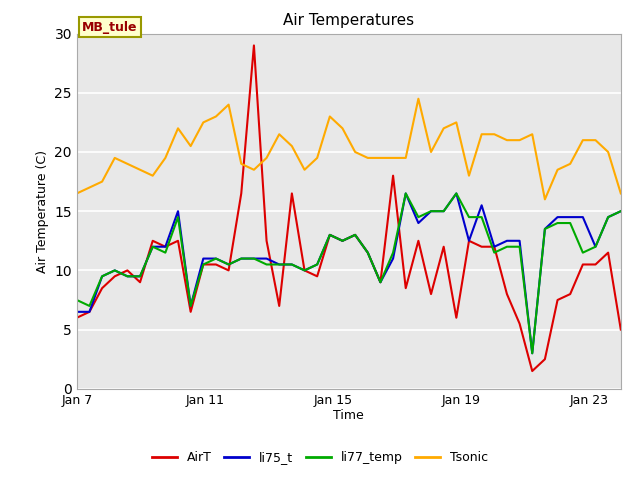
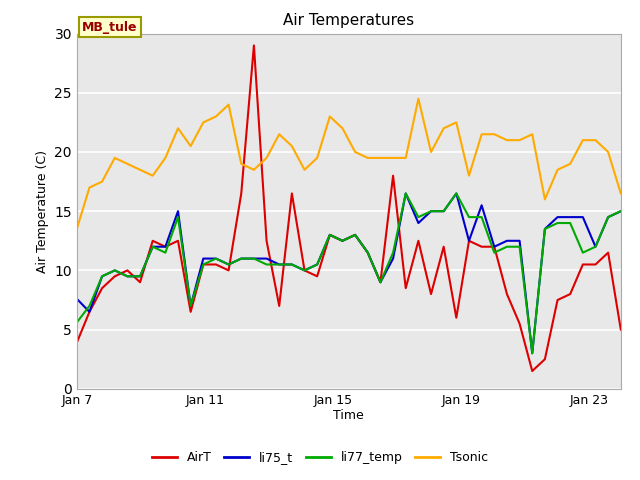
AirT/Jan 7: 6.0 -> 3.9
li75_t/Jan 7: 6.5 -> 7.6
li77_temp/Jan 7: 7.5 -> 5.6
Tsonic/Jan 7: 16.5 -> 13.5
